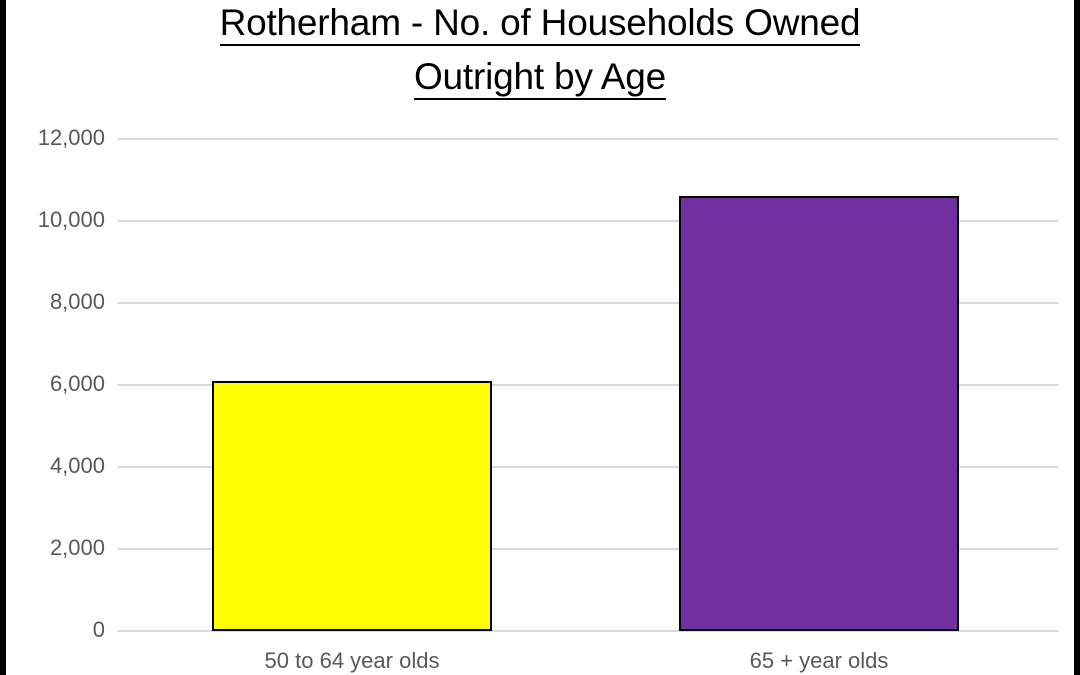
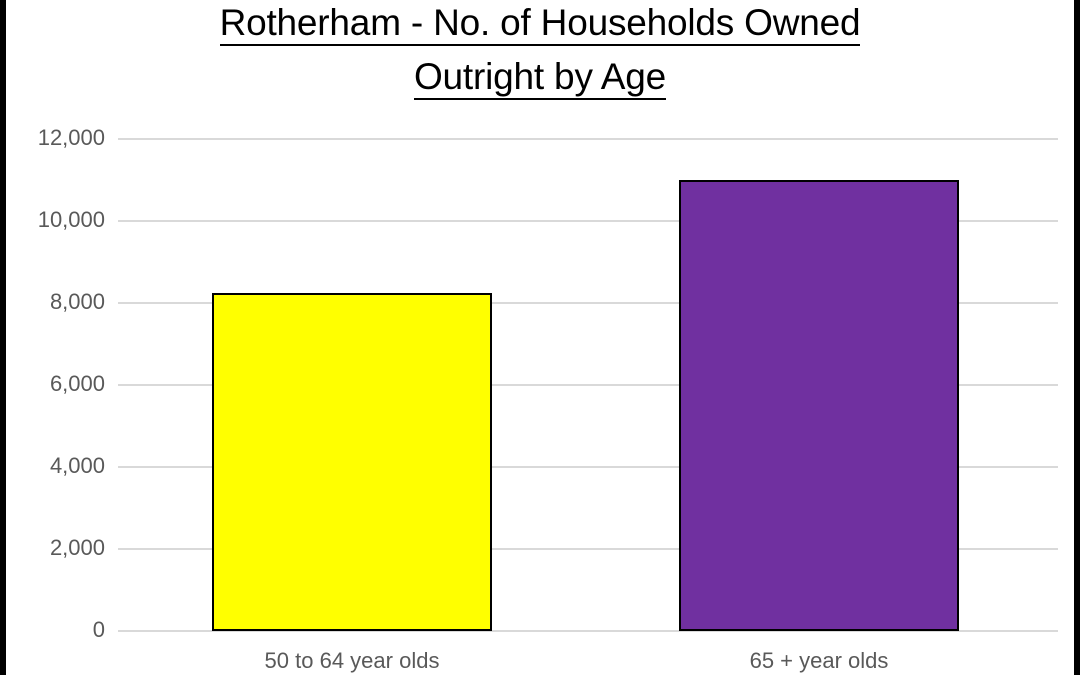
50 to 64 year olds: 6100 -> 8200
65 + year olds: 10600 -> 11000
